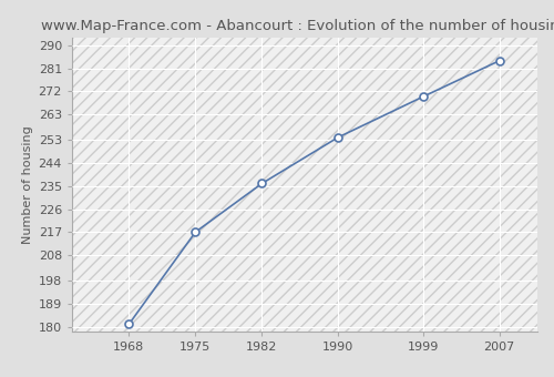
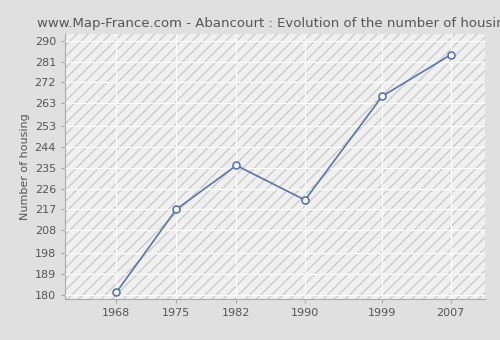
1990: 254 -> 221
1999: 270 -> 266
